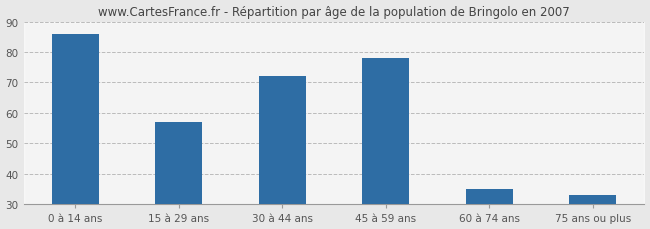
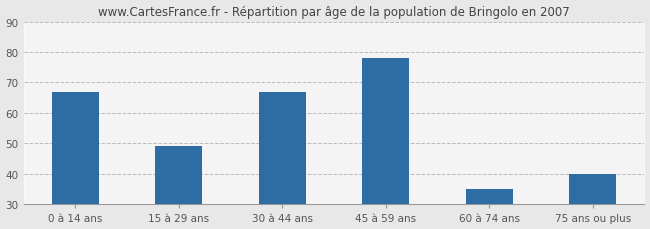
0 à 14 ans: 86 -> 67
15 à 29 ans: 57 -> 49
30 à 44 ans: 72 -> 67
75 ans ou plus: 33 -> 40
